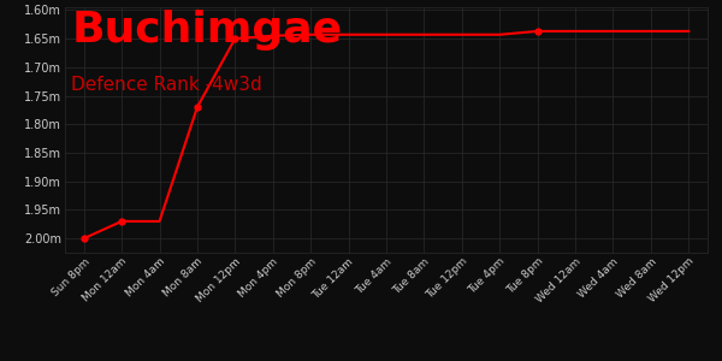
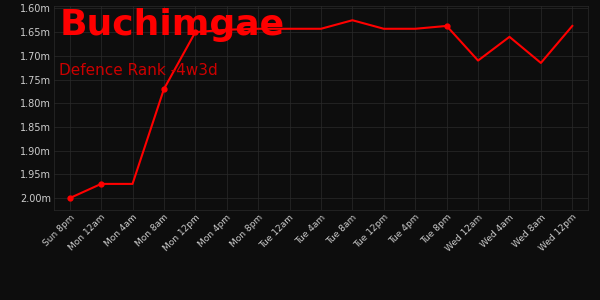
Tue 8am: 1.643m -> 1.625m
Wed 12am: 1.637m -> 1.710m
Wed 4am: 1.637m -> 1.660m
Wed 8am: 1.637m -> 1.715m
